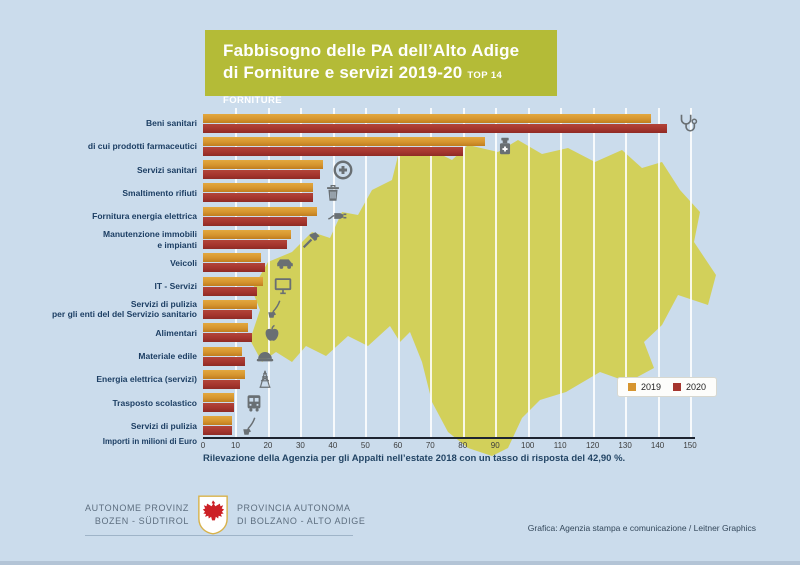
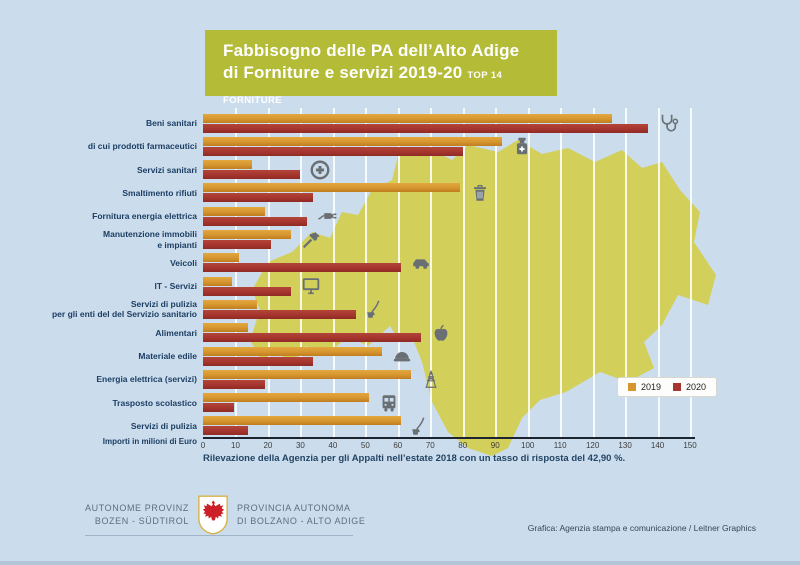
2019/Beni sanitari: 138 -> 126
2020/Beni sanitari: 143 -> 137
2019/di cui prodotti farmaceutici: 87 -> 92
2019/Servizi sanitari: 37 -> 15
2020/Servizi sanitari: 36 -> 30
2019/Smaltimento rifiuti: 34 -> 79
2019/Fornitura energia elettrica: 35 -> 19
2020/Manutenzione immobili e impianti: 26 -> 21
2019/Veicoli: 18 -> 11
2020/Veicoli: 19 -> 61
2019/IT - Servizi: 18 -> 9
2020/IT - Servizi: 16 -> 27
2020/Servizi di pulizia per gli enti del del Servizio sanitario: 15 -> 47
2020/Alimentari: 15 -> 67
2019/Materiale edile: 12 -> 55
2020/Materiale edile: 13 -> 34
2019/Energia elettrica (servizi): 13 -> 64
2020/Energia elettrica (servizi): 12 -> 19
2019/Trasposto scolastico: 10 -> 51
2019/Servizi di pulizia: 9 -> 61
2020/Servizi di pulizia: 9 -> 14
